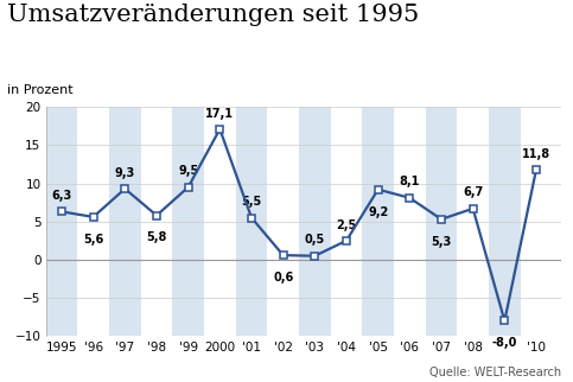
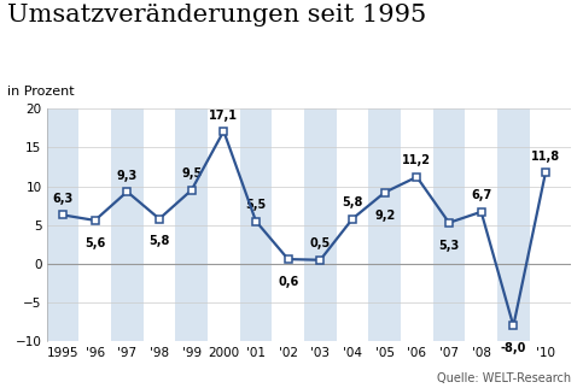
'04: 2,5 -> 5,8
'06: 8,1 -> 11,2
